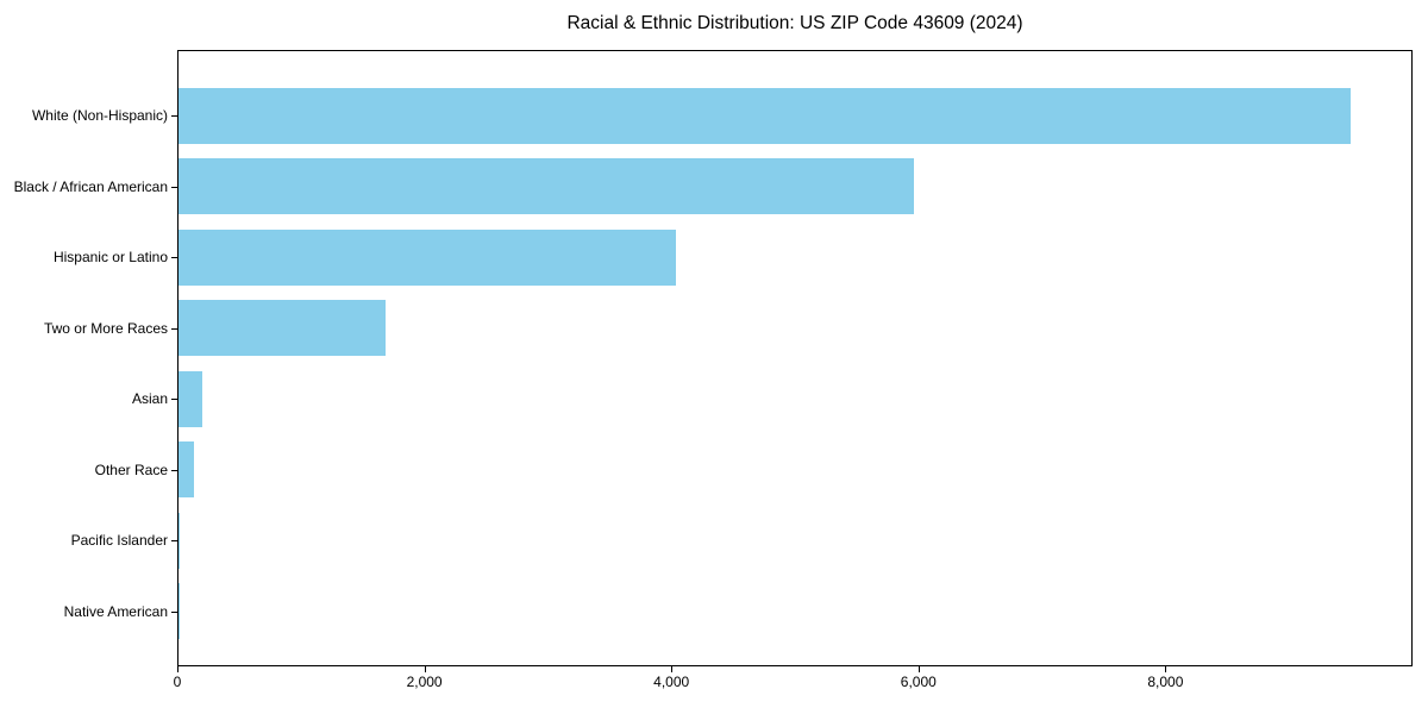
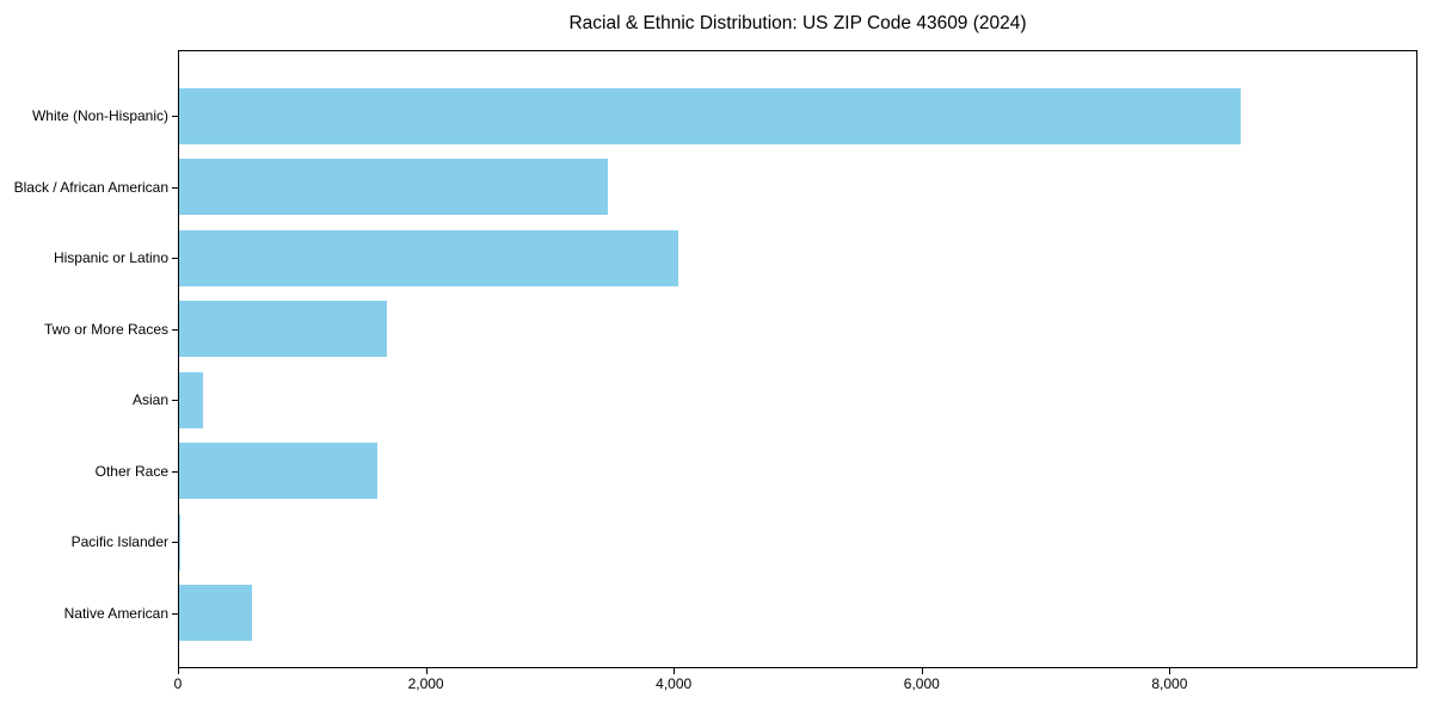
White (Non-Hispanic): 9510 -> 8580
Black / African American: 5970 -> 3470
Other Race: 120 -> 1600
Native American: 10 -> 590
